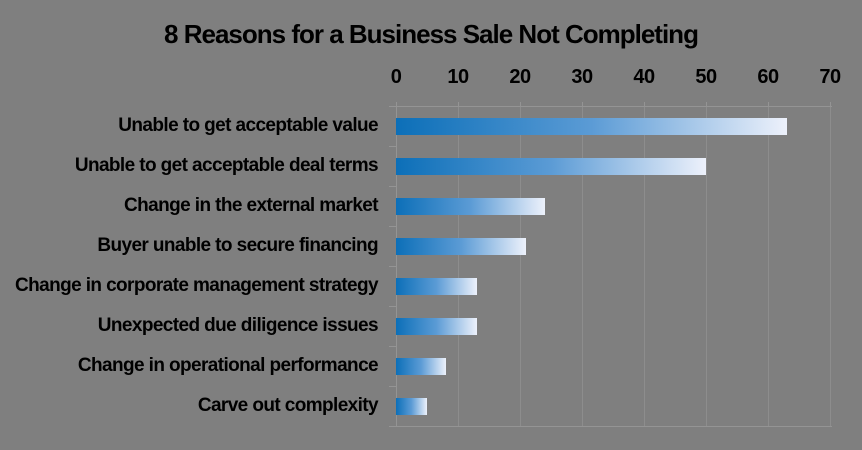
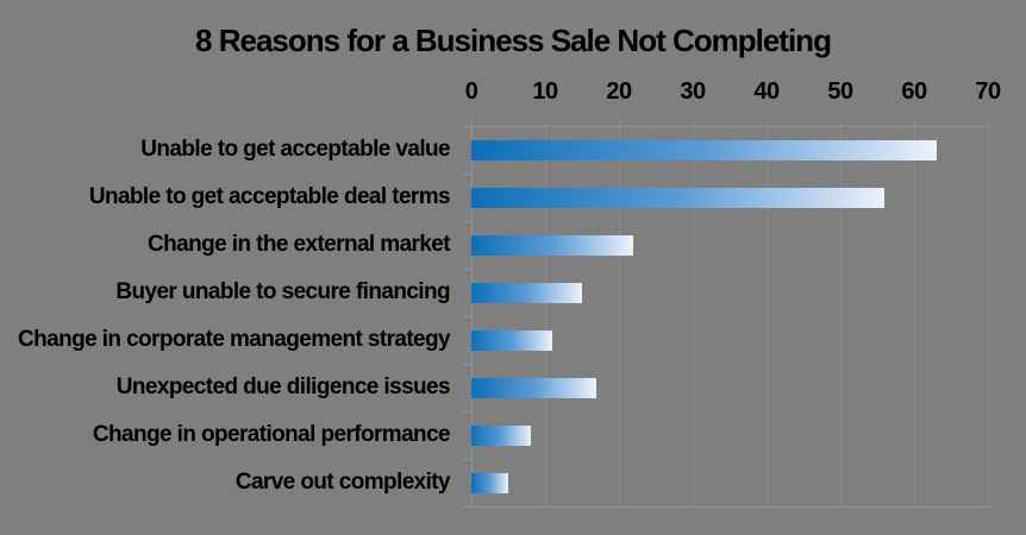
Unable to get acceptable deal terms: 50 -> 56
Change in the external market: 24 -> 22
Buyer unable to secure financing: 21 -> 15
Change in corporate management strategy: 13 -> 11
Unexpected due diligence issues: 13 -> 17
